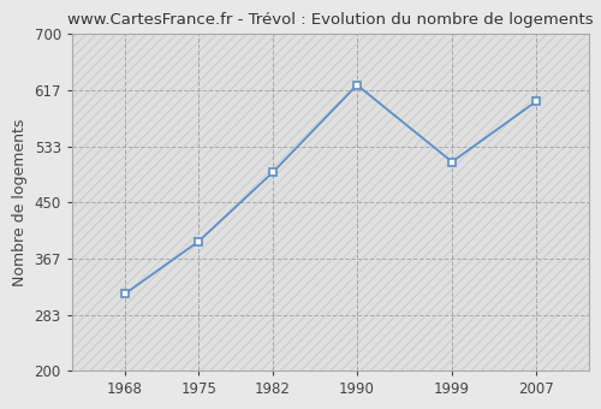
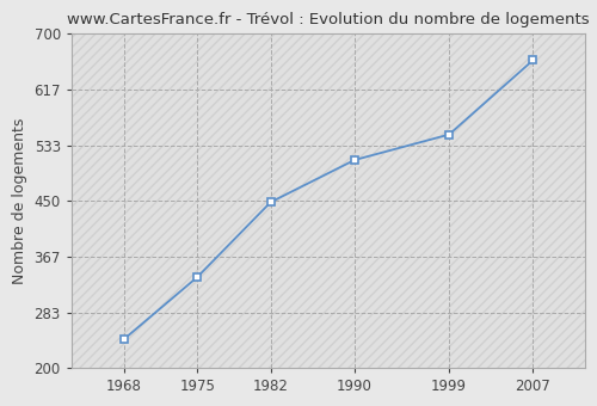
1968: 314 -> 243
1975: 392 -> 336
1982: 494 -> 448
1990: 624 -> 511
1999: 510 -> 549
2007: 600 -> 660
